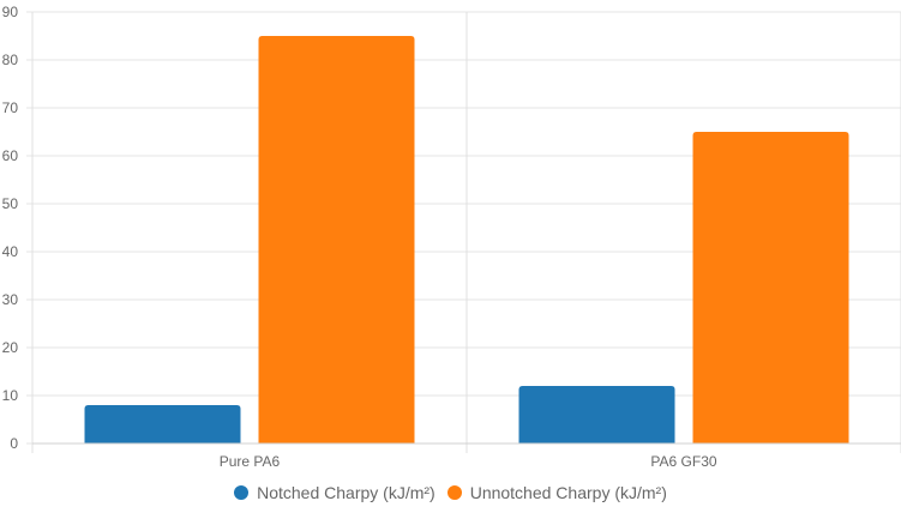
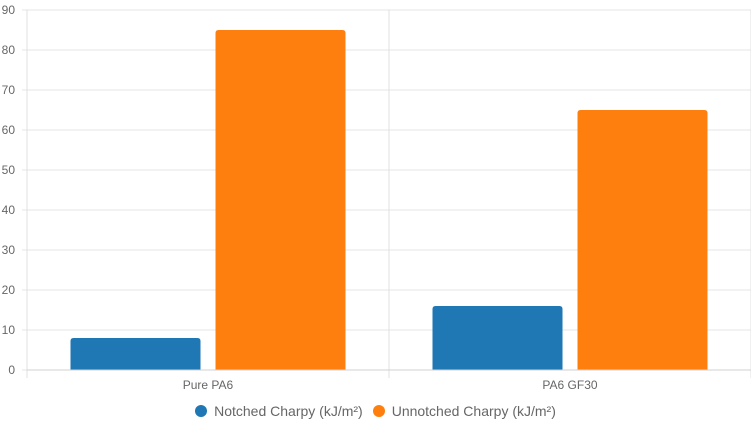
Notched Charpy (kJ/m²)/PA6 GF30: 12 -> 16
